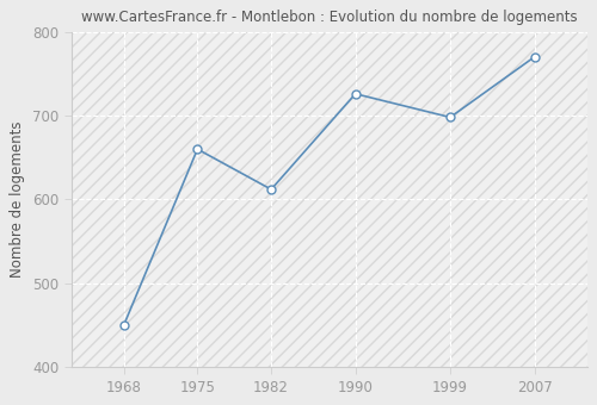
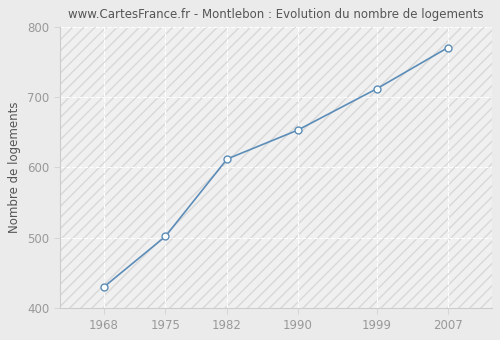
1968: 450 -> 430
1975: 660 -> 502
1990: 726 -> 653
1999: 698 -> 712
